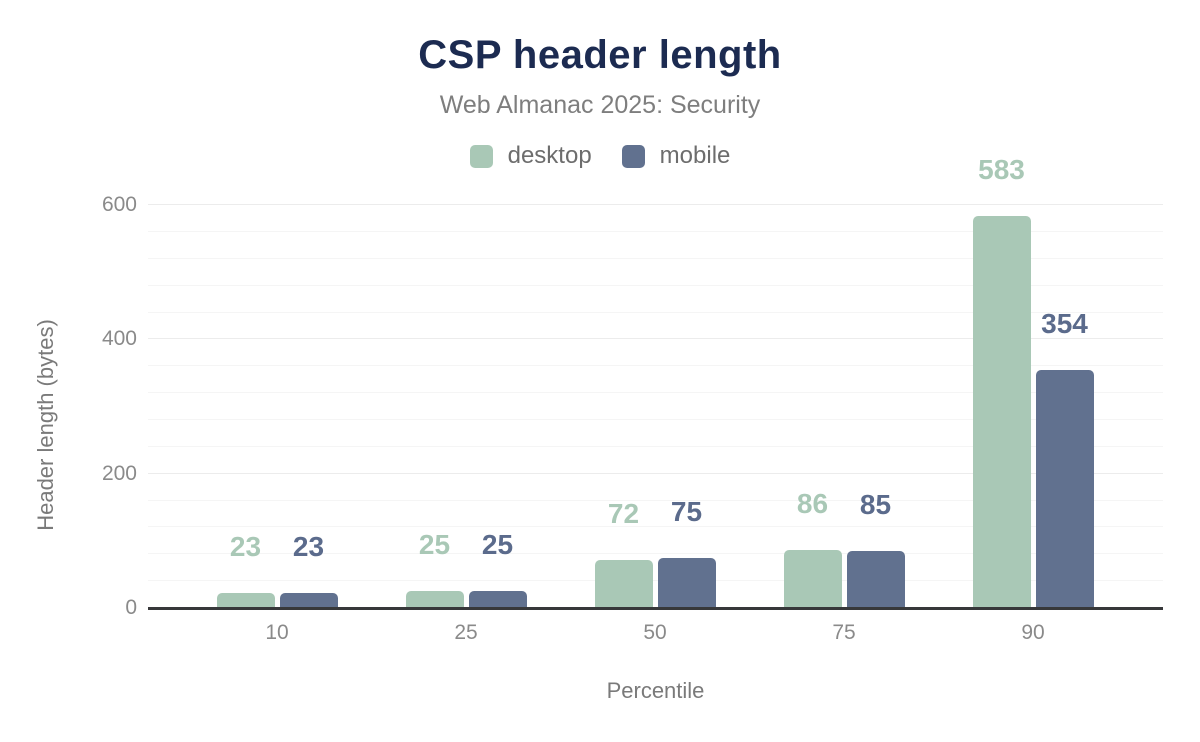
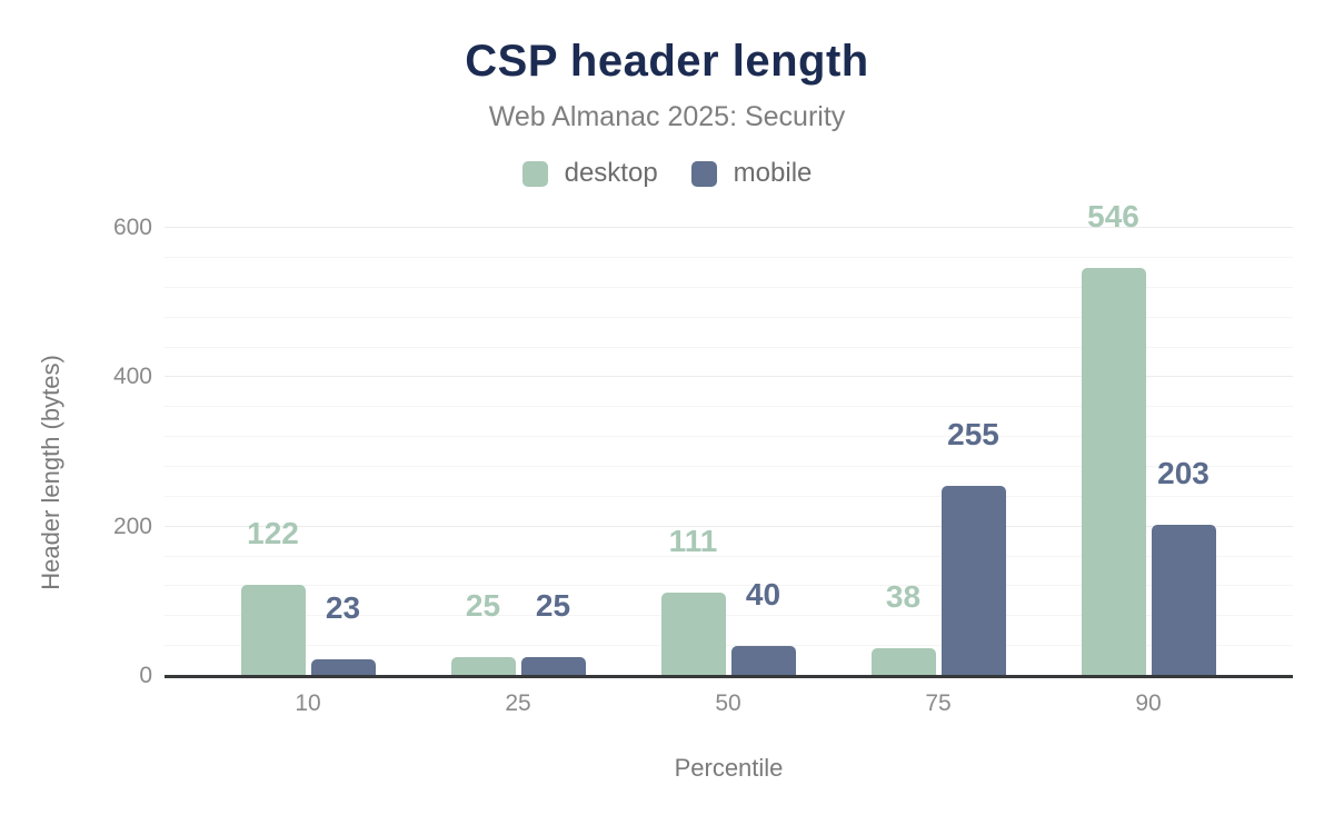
desktop/10: 23 -> 122
desktop/50: 72 -> 111
mobile/50: 75 -> 40
desktop/75: 86 -> 38
mobile/75: 85 -> 255
desktop/90: 583 -> 546
mobile/90: 354 -> 203
